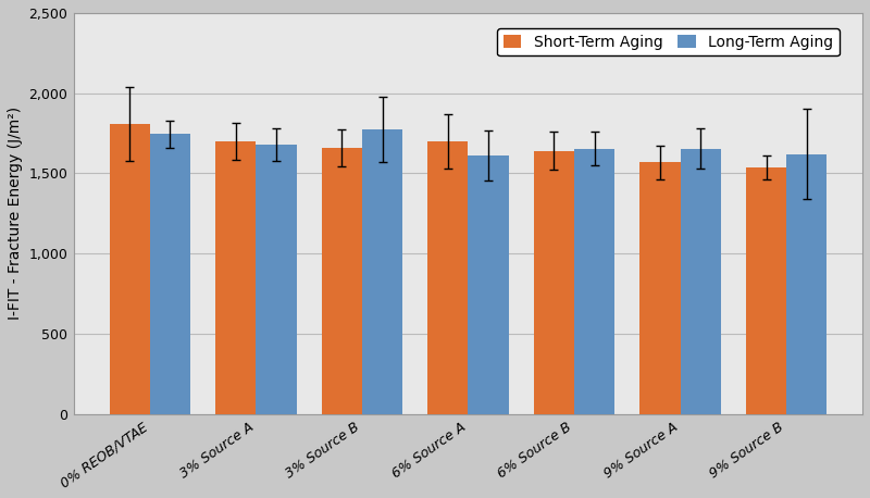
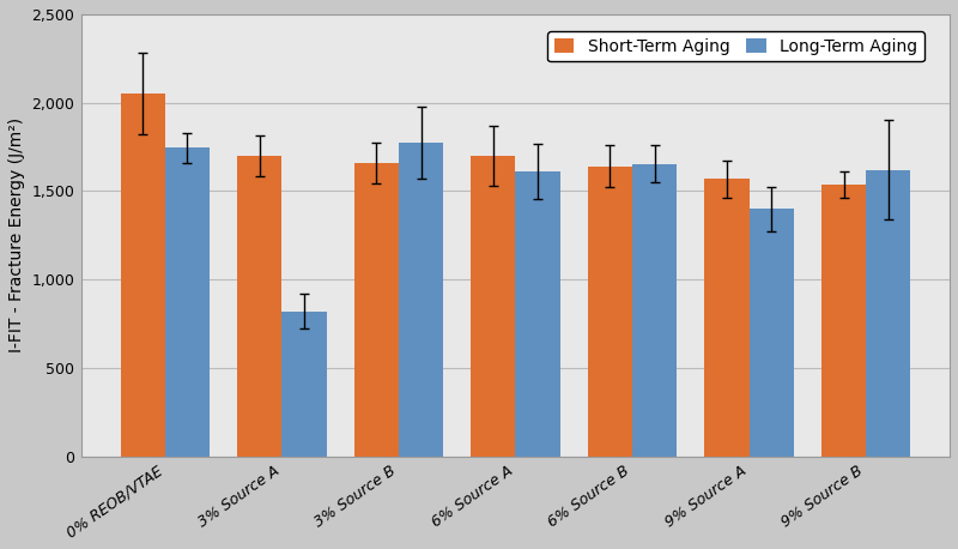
Short-Term Aging/0% REOB/VTAE: 1,810 -> 2,050
Long-Term Aging/3% Source A: 1,680 -> 820
Long-Term Aging/9% Source A: 1,660 -> 1,400
